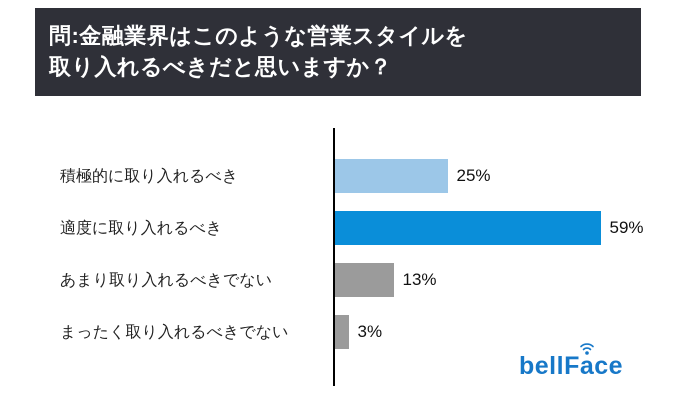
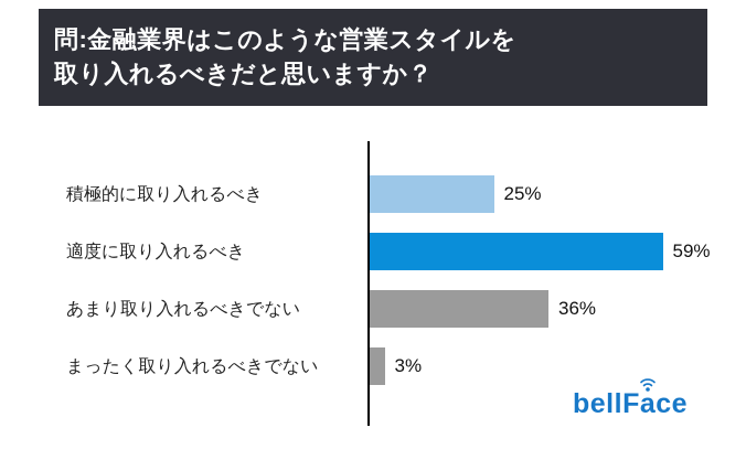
あまり取り入れるべきでない: 13% -> 36%
